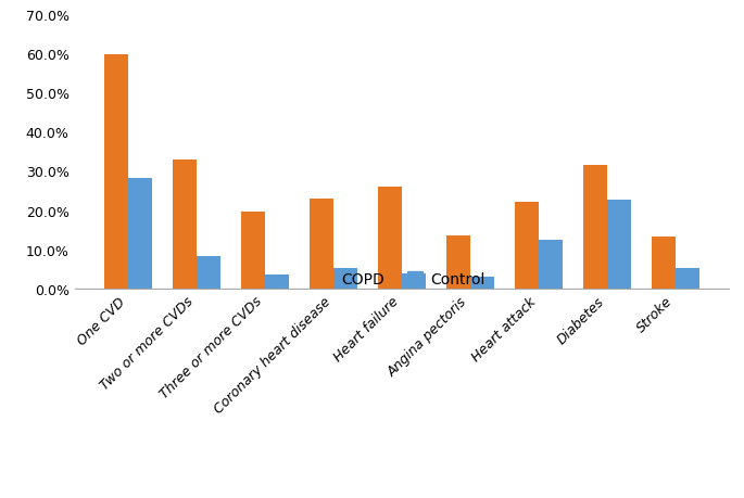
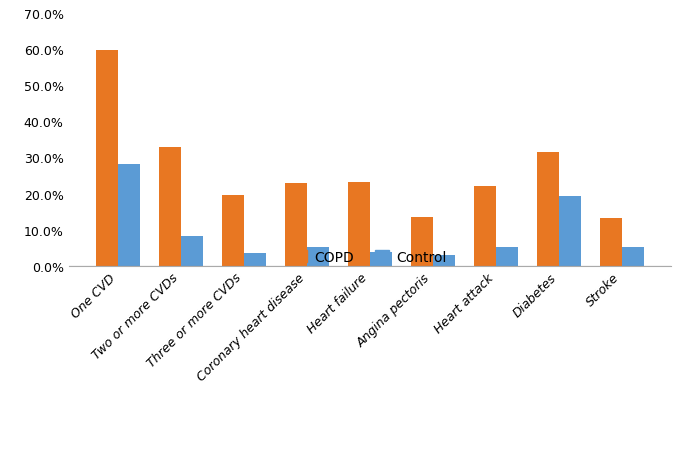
COPD/Heart failure: 26.0% -> 23.2%
Control/Heart attack: 12.5% -> 5.3%
Control/Diabetes: 22.5% -> 19.4%
